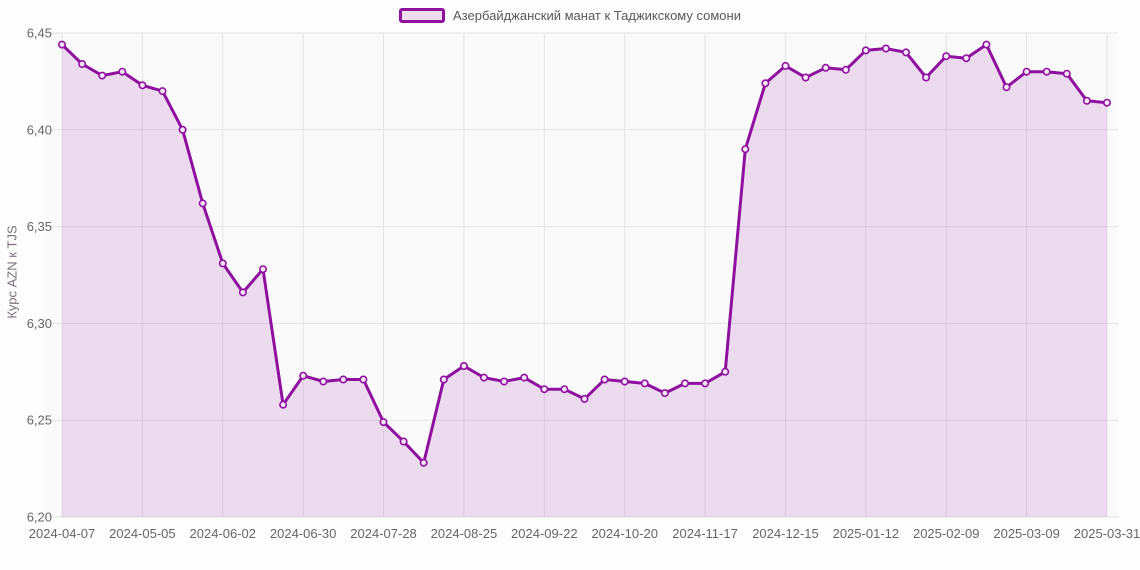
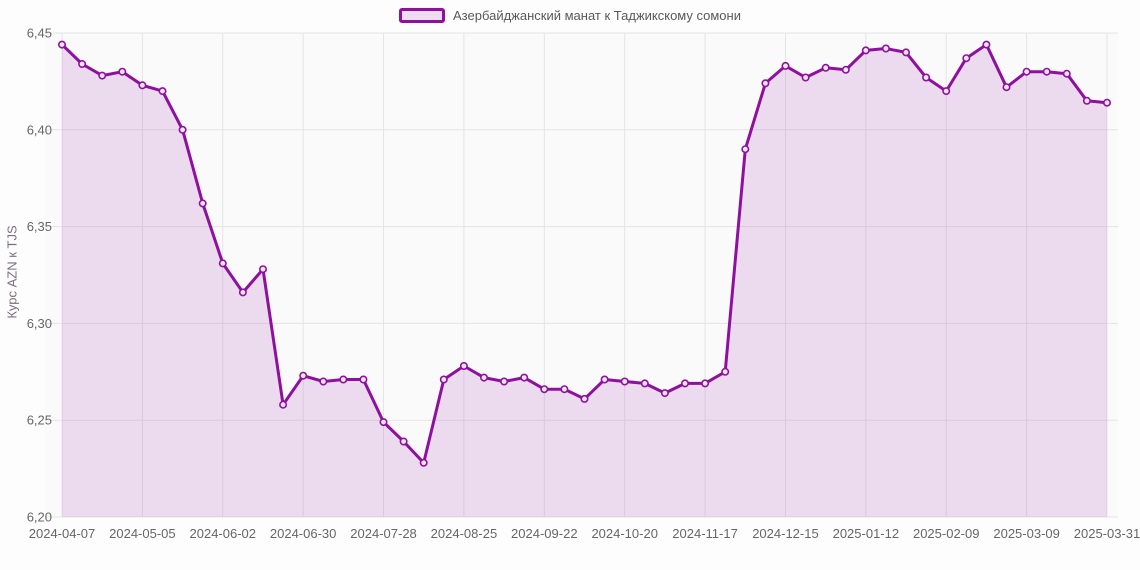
2025-02-09: 6,44 -> 6,42
